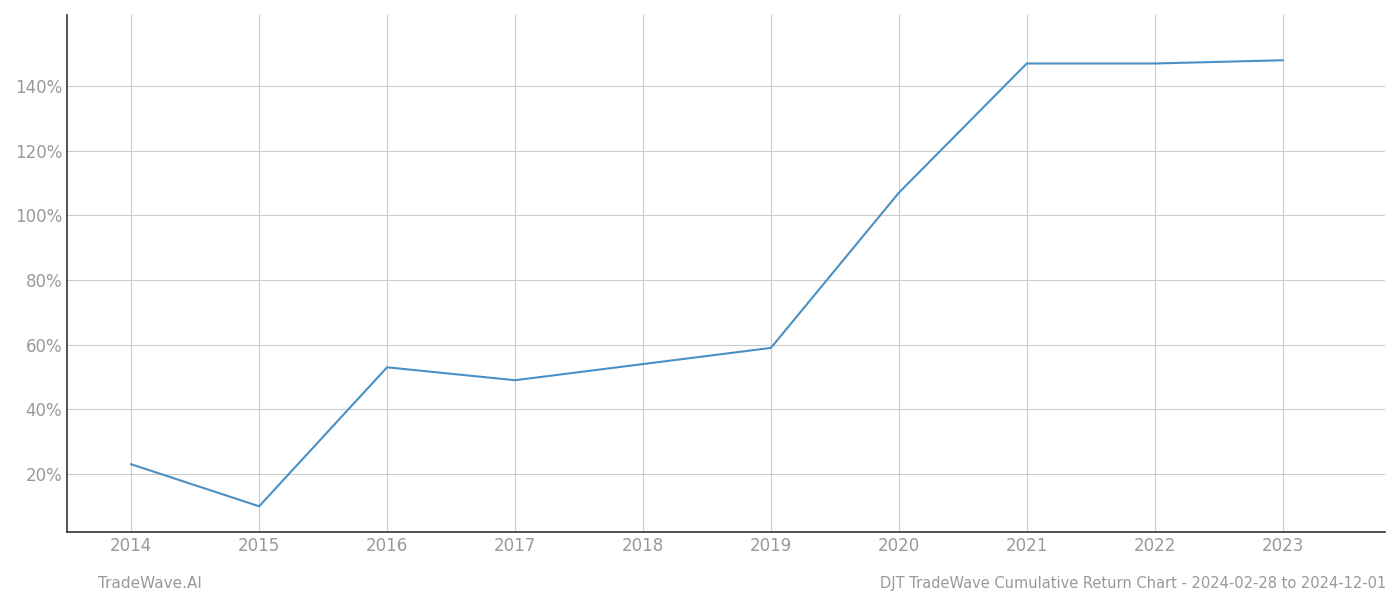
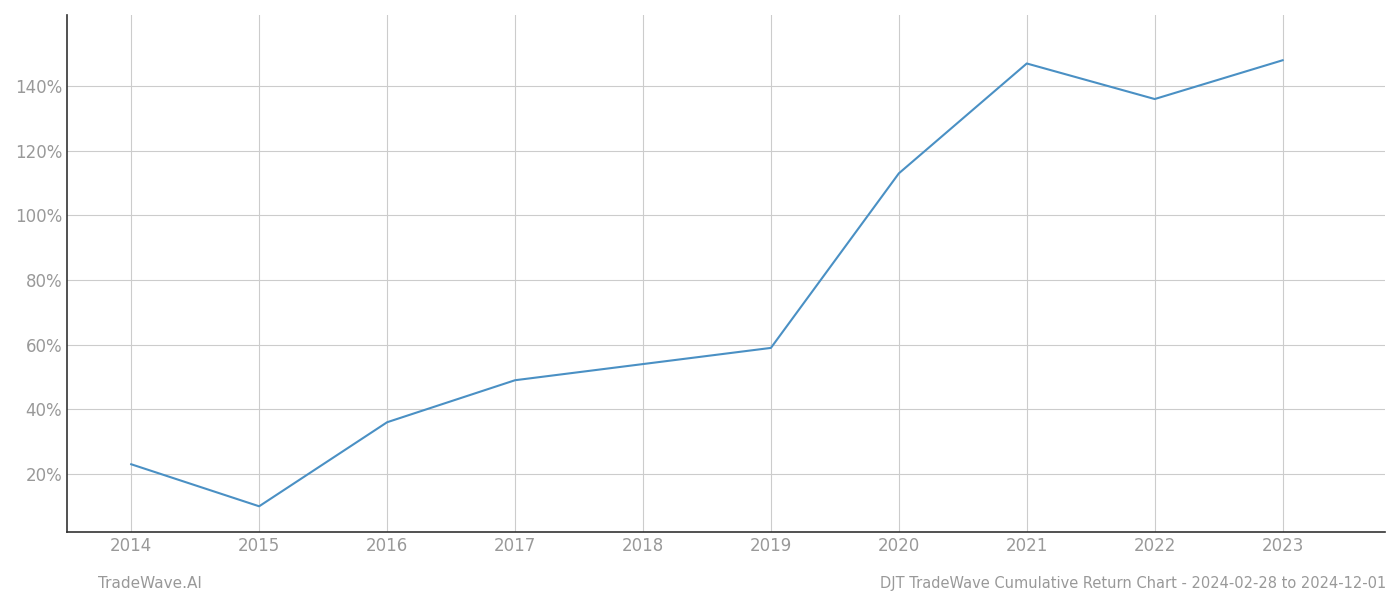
2016: 53% -> 36%
2020: 107% -> 113%
2022: 147% -> 136%
